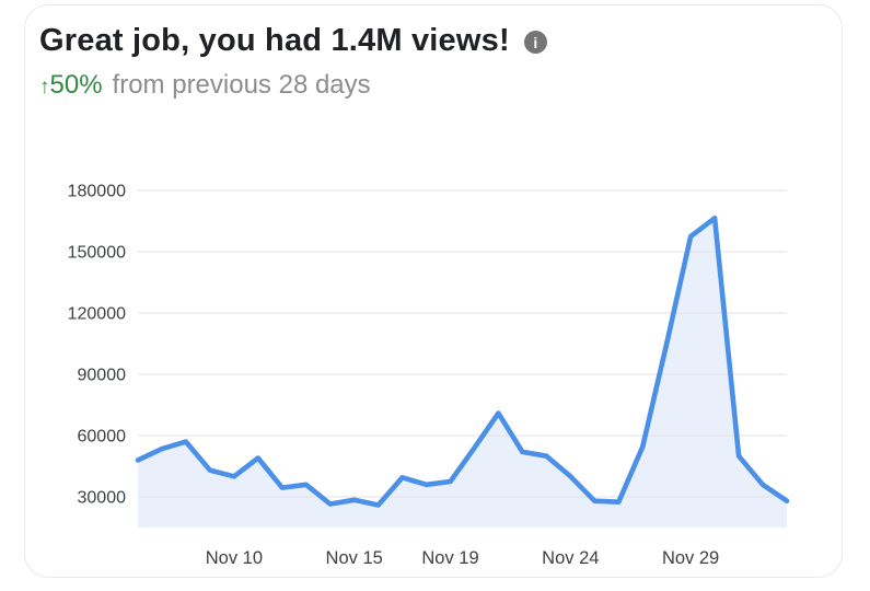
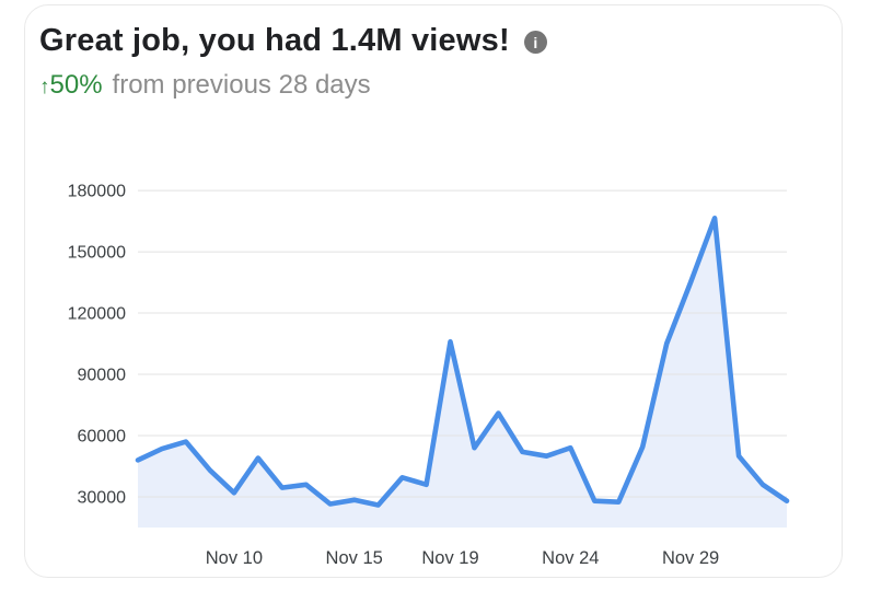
Nov 10: 40000 -> 32000
Nov 19: 38000 -> 106000
Nov 24: 40000 -> 54000
Nov 29: 158000 -> 135000
